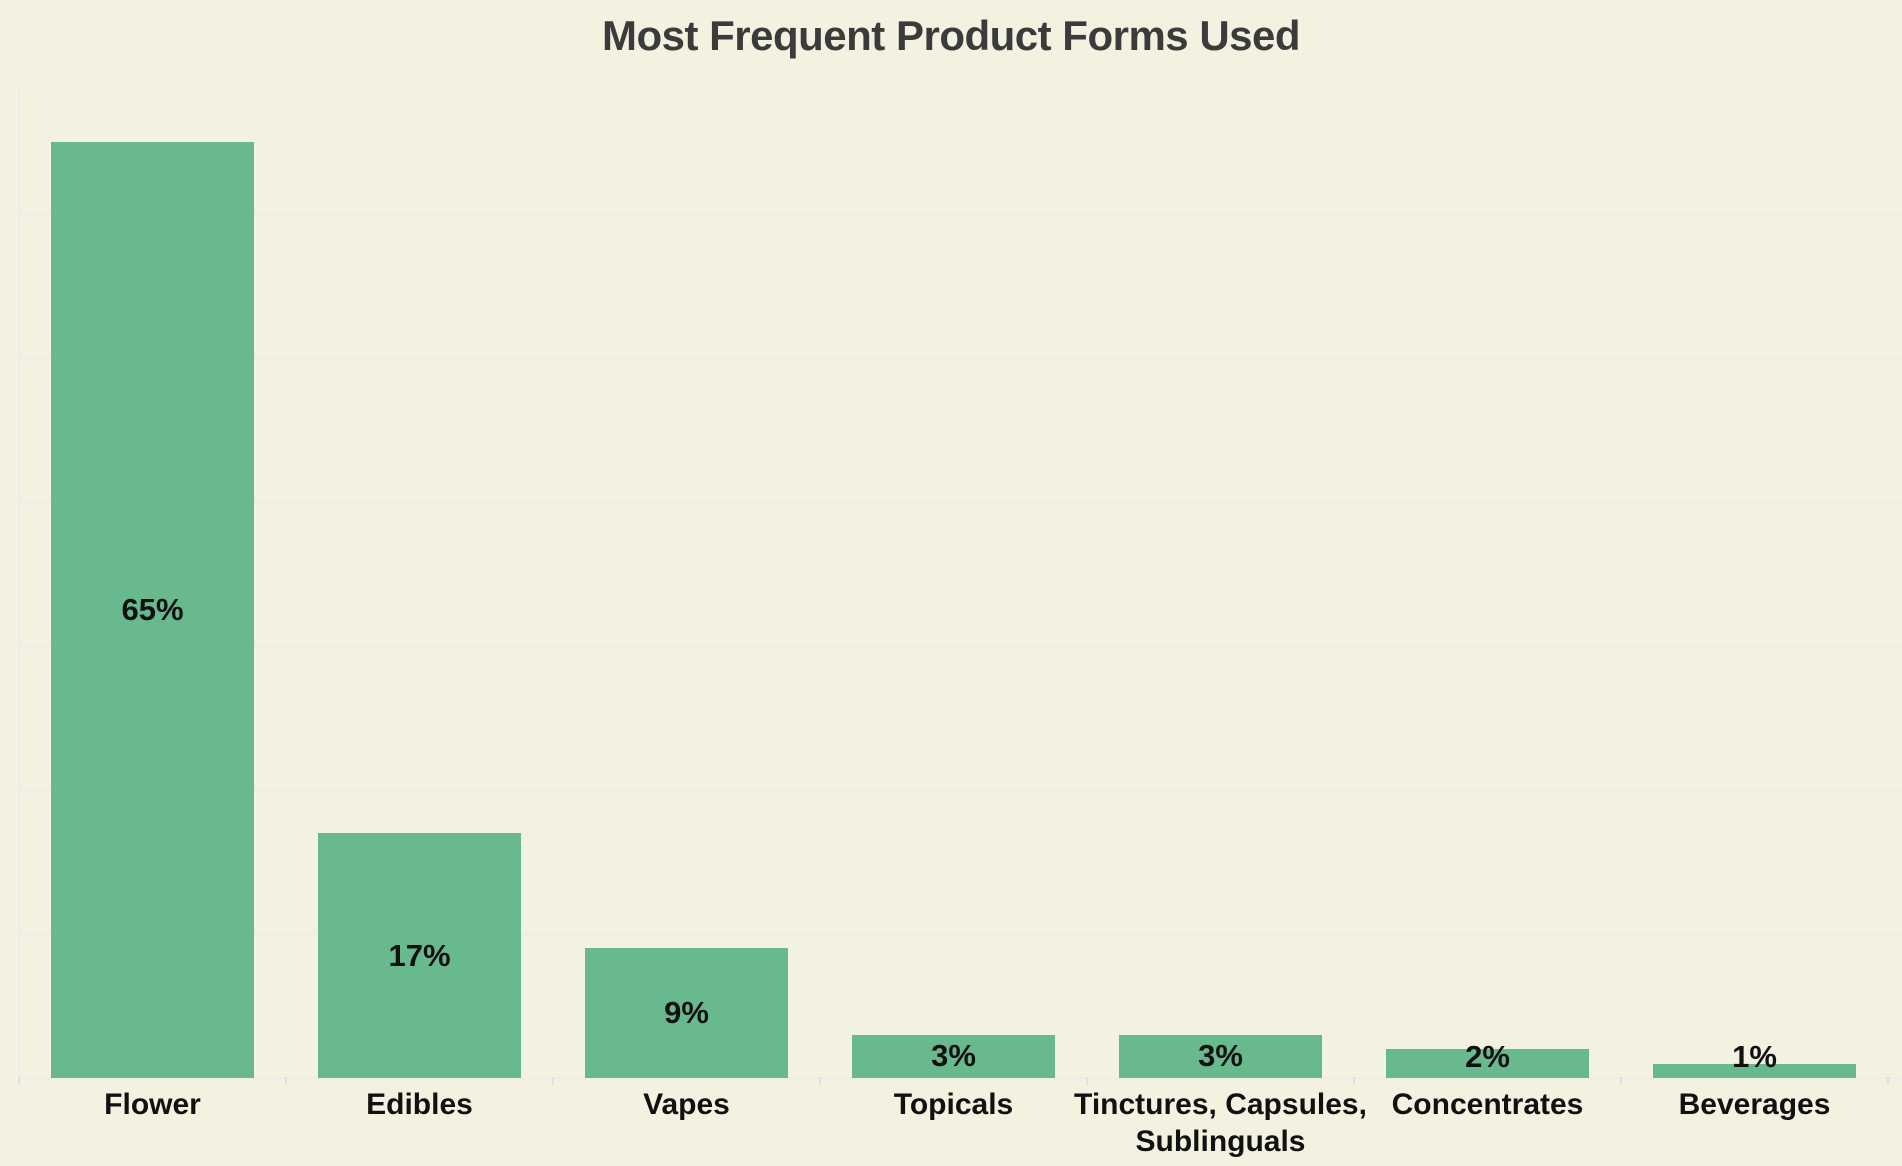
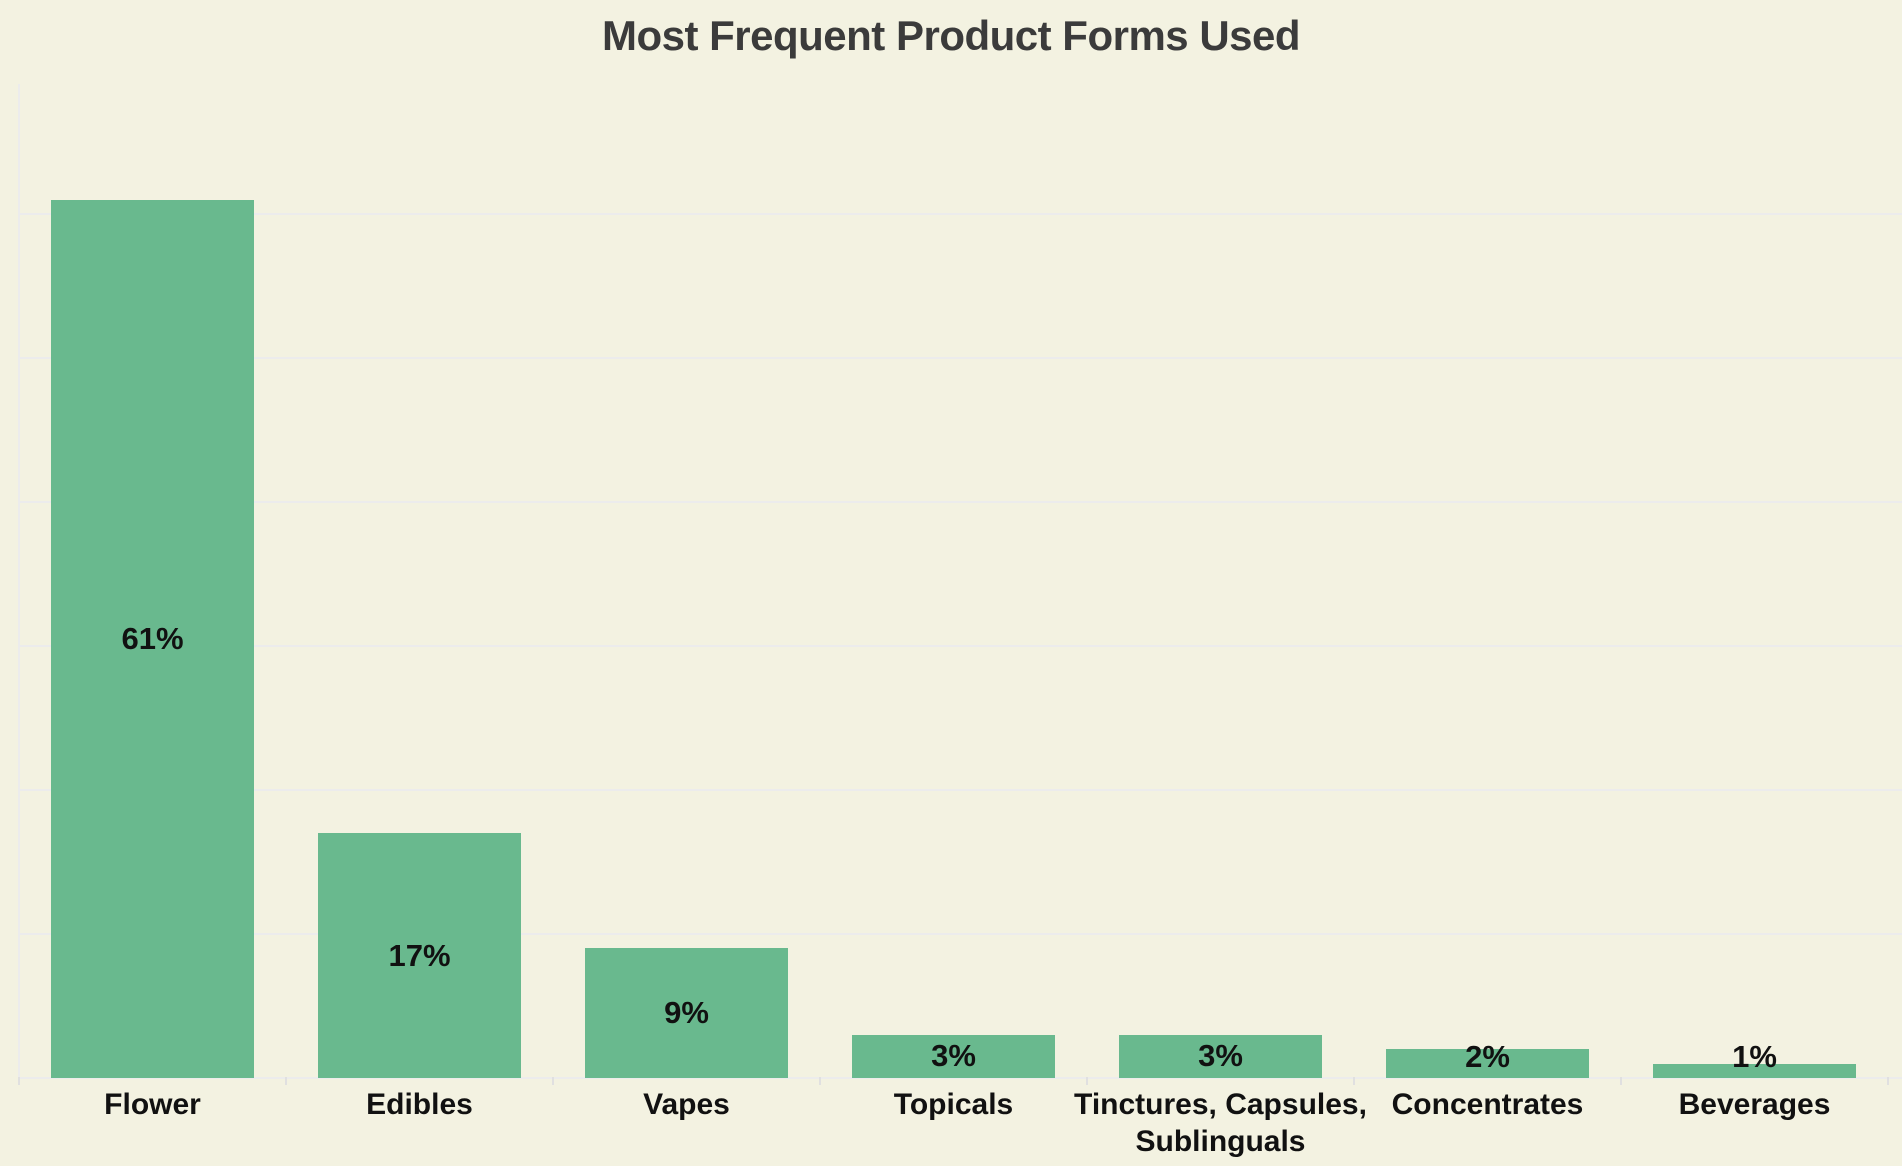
Flower: 65% -> 61%
